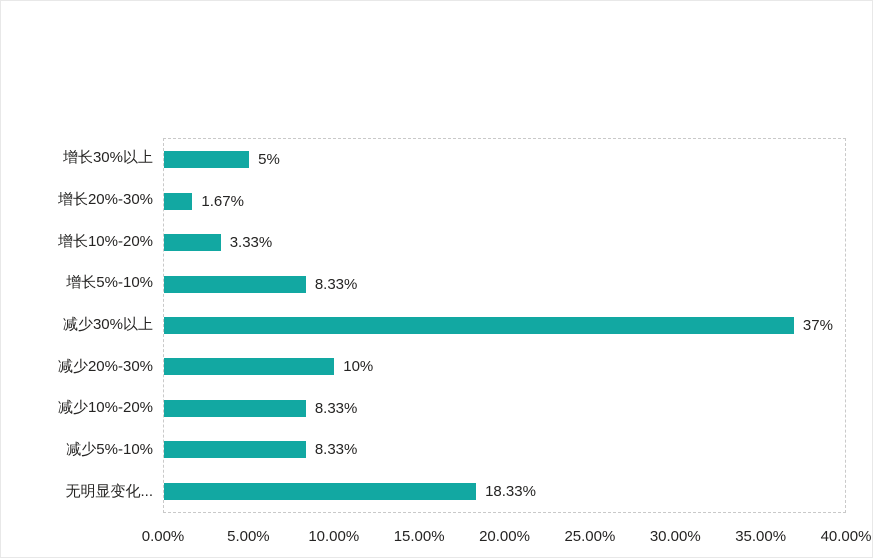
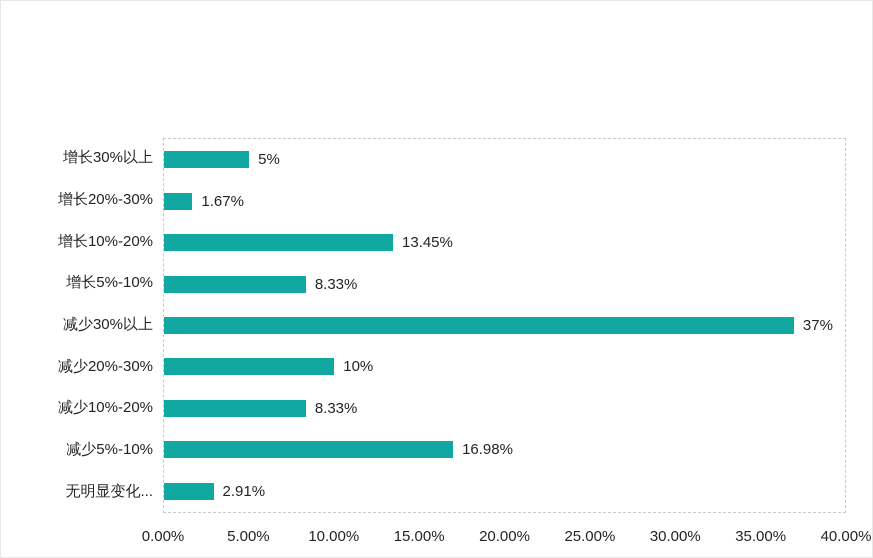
增长10%-20%: 3.33% -> 13.45%
减少5%-10%: 8.33% -> 16.98%
无明显变化...: 18.33% -> 2.91%
